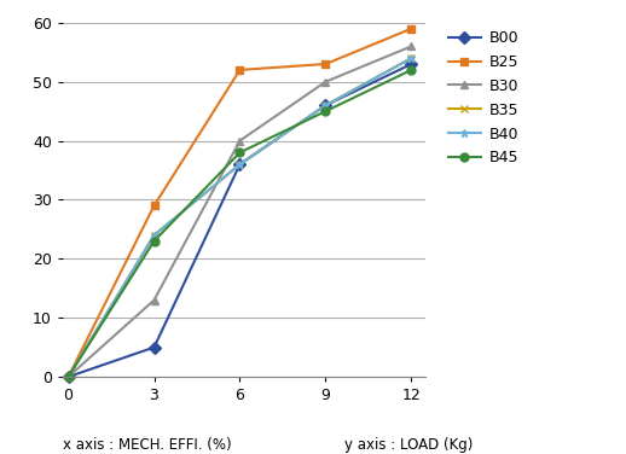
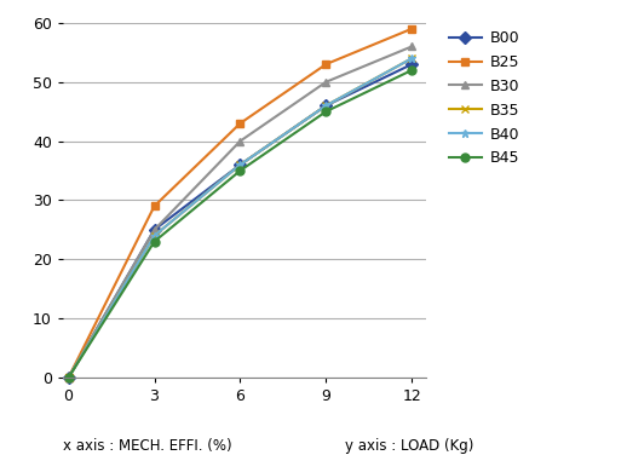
B00/3: 5 -> 25
B30/3: 13 -> 25
B25/6: 52 -> 43
B45/6: 38 -> 35
